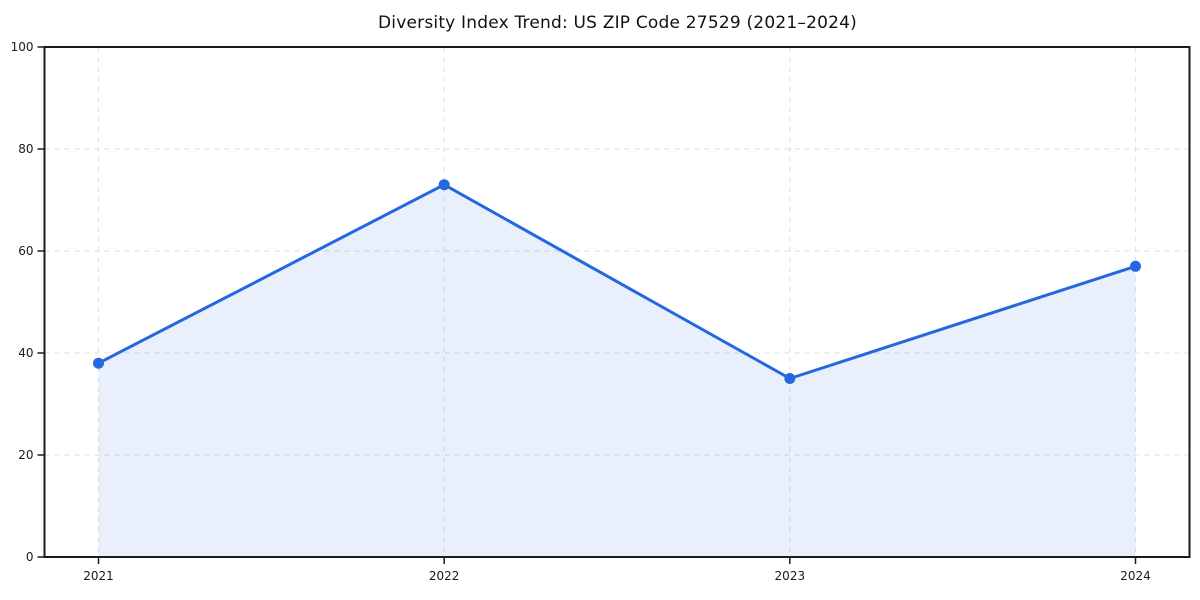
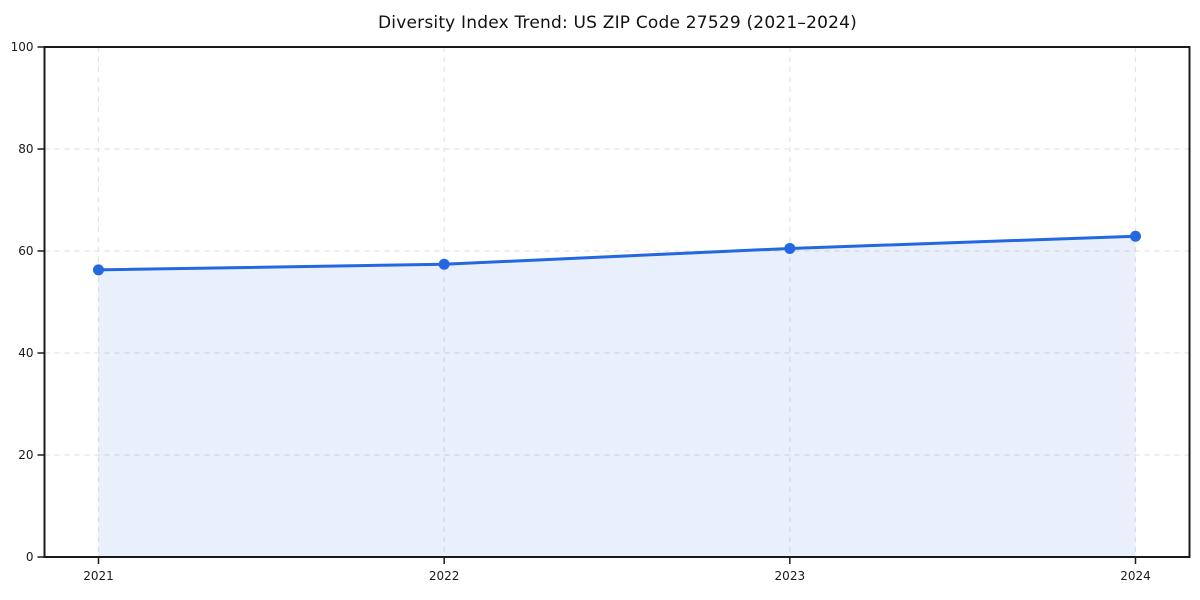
2021: 38 -> 56
2022: 73 -> 57
2023: 35 -> 60
2024: 57 -> 63
